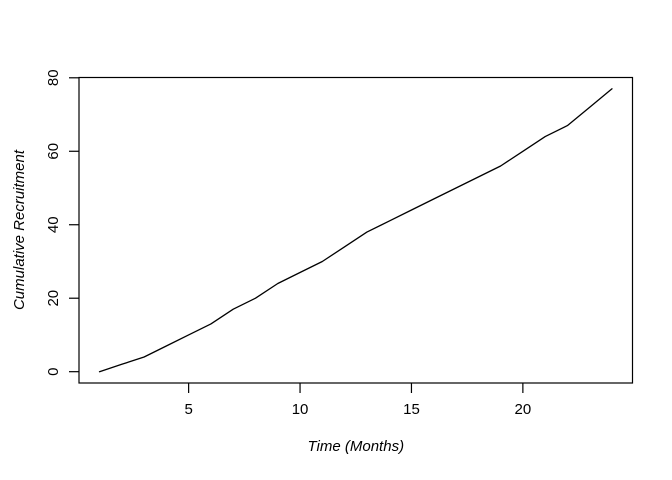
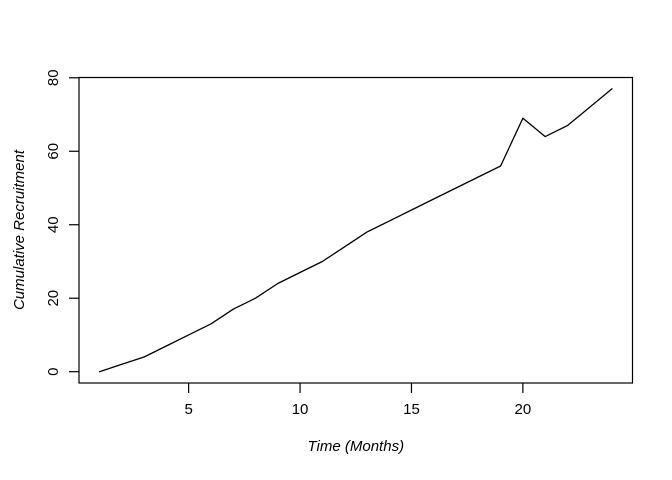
20: 60 -> 69
